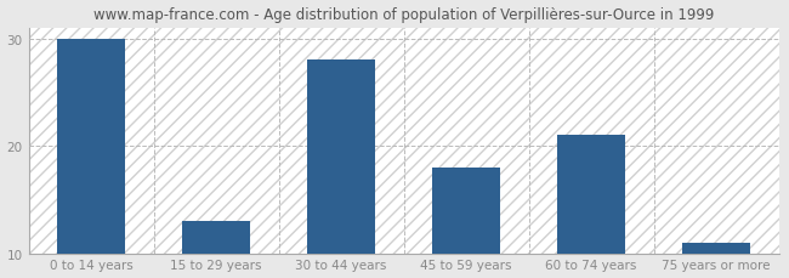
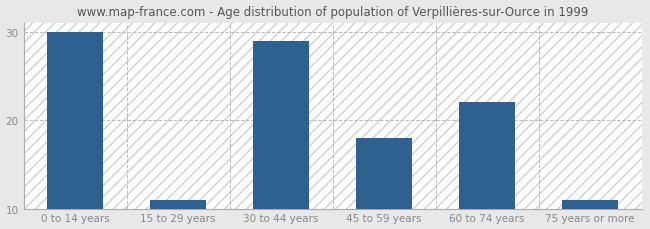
15 to 29 years: 13 -> 11
30 to 44 years: 28 -> 29
60 to 74 years: 21 -> 22
